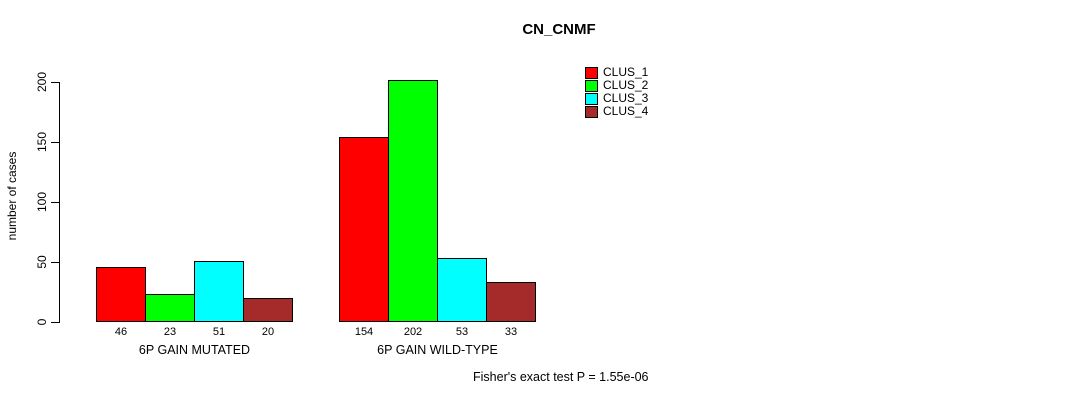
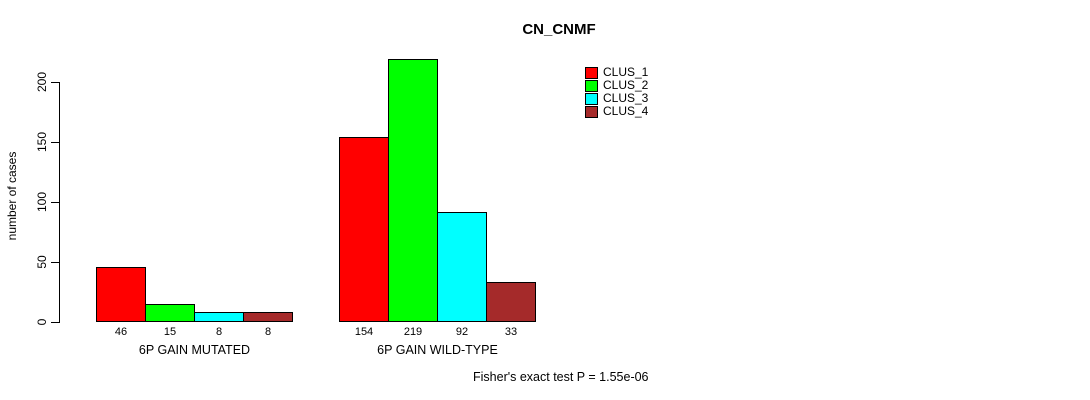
CLUS_2/6P GAIN MUTATED: 23 -> 15
CLUS_3/6P GAIN MUTATED: 51 -> 8
CLUS_4/6P GAIN MUTATED: 20 -> 8
CLUS_2/6P GAIN WILD-TYPE: 202 -> 219
CLUS_3/6P GAIN WILD-TYPE: 53 -> 92
